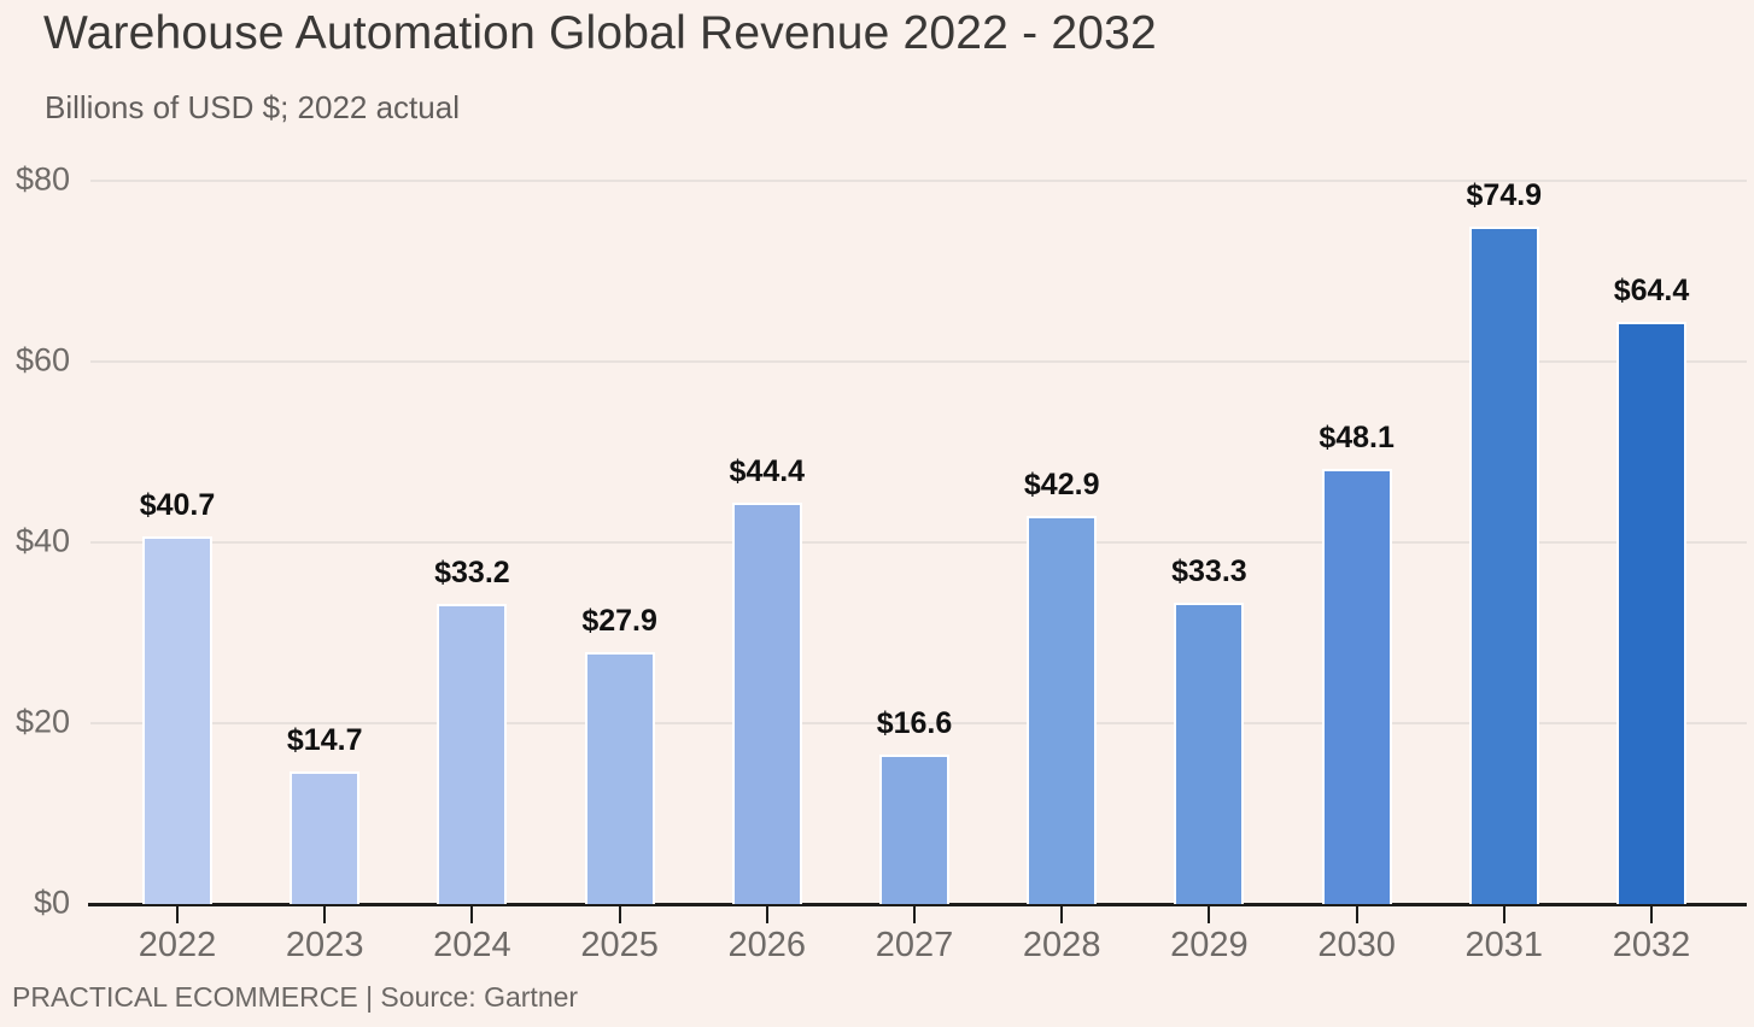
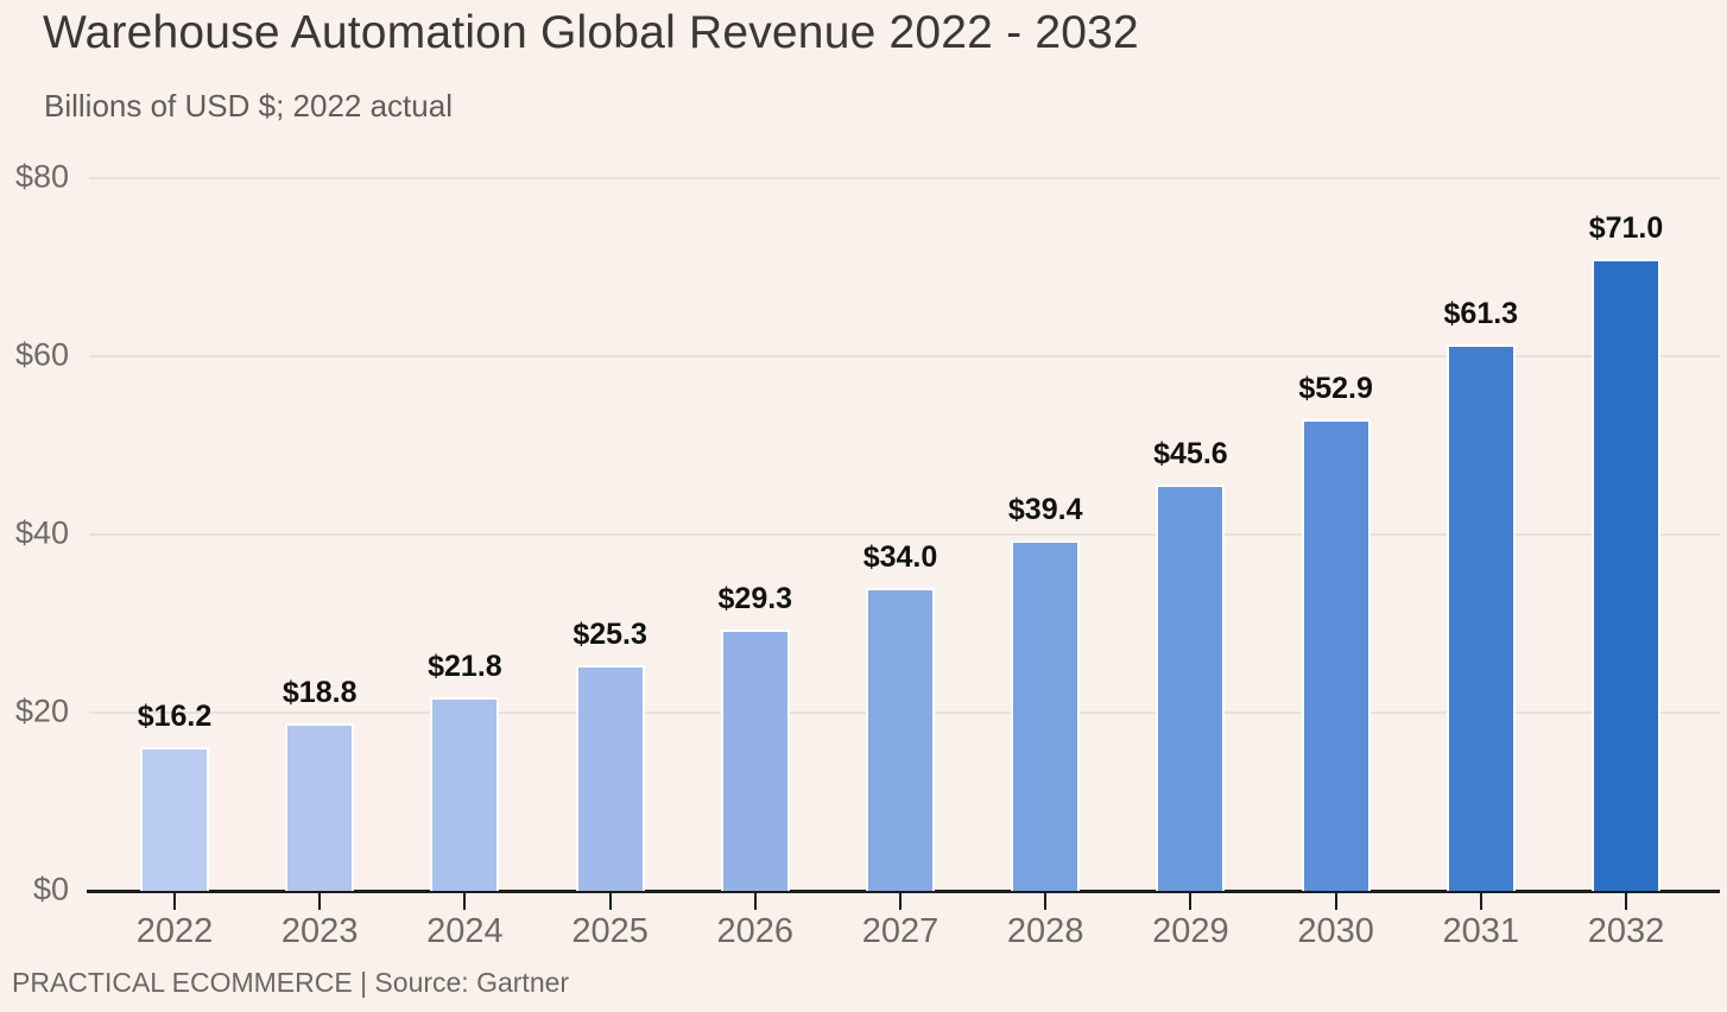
2022: $40.7 -> $16.2
2023: $14.7 -> $18.8
2024: $33.2 -> $21.8
2025: $27.9 -> $25.3
2026: $44.4 -> $29.3
2027: $16.6 -> $34.0
2028: $42.9 -> $39.4
2029: $33.3 -> $45.6
2030: $48.1 -> $52.9
2031: $74.9 -> $61.3
2032: $64.4 -> $71.0
